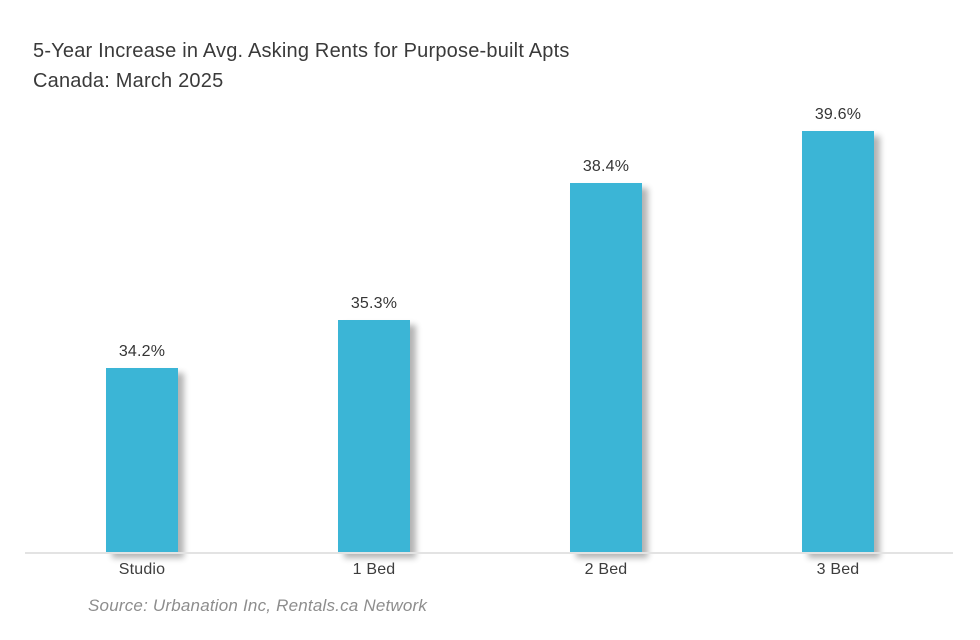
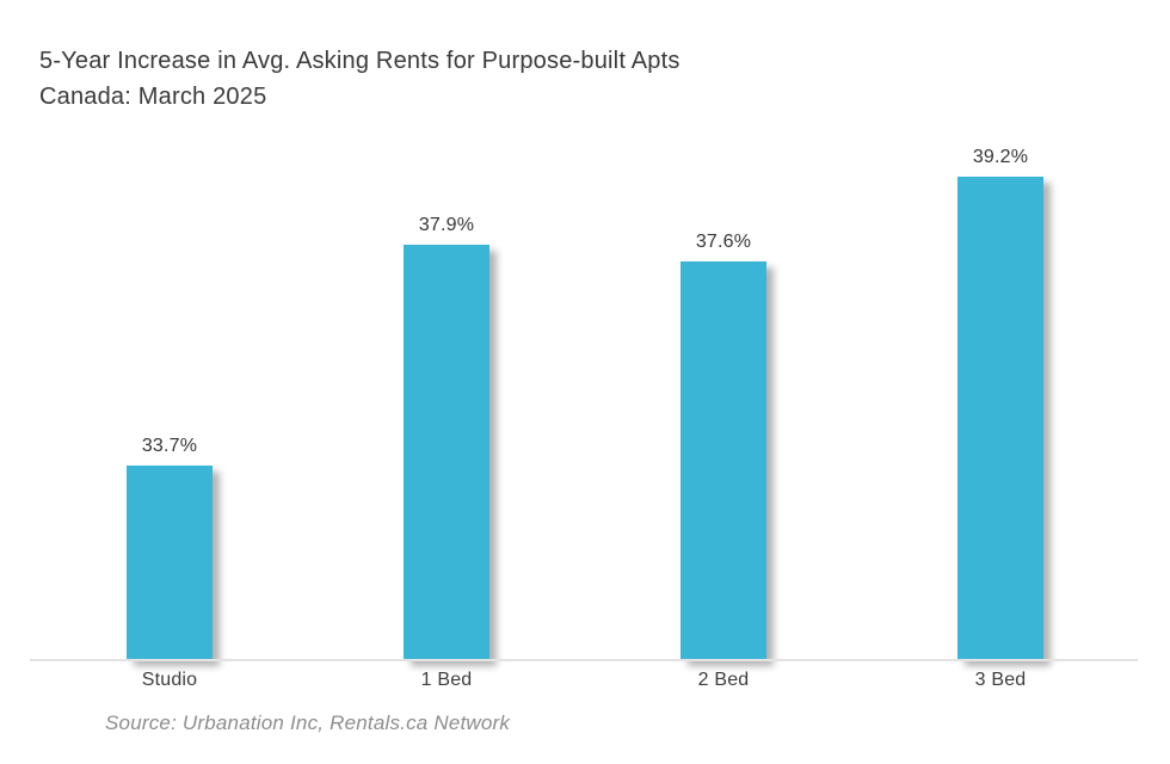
Studio: 34.2% -> 33.7%
1 Bed: 35.3% -> 37.9%
2 Bed: 38.4% -> 37.6%
3 Bed: 39.6% -> 39.2%
